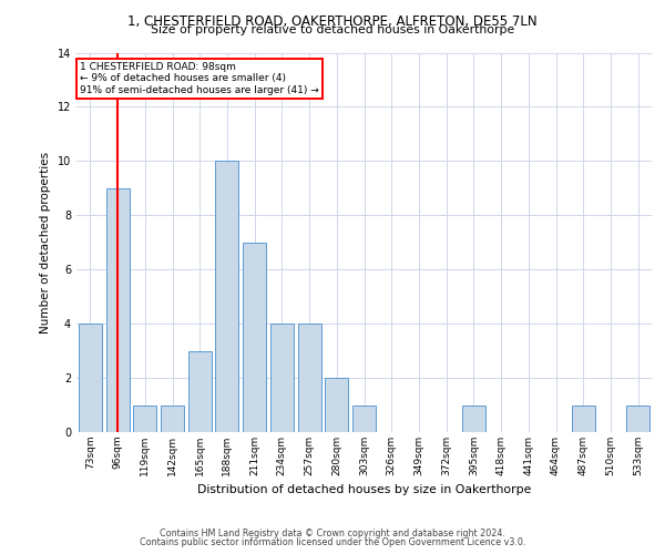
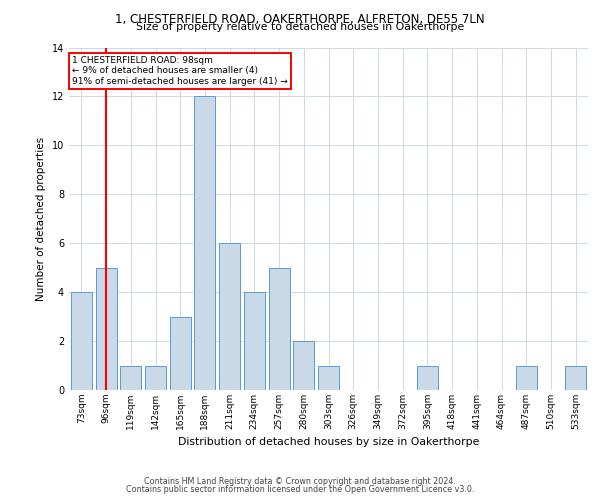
96sqm: 9 -> 5
188sqm: 10 -> 12
211sqm: 7 -> 6
257sqm: 4 -> 5
